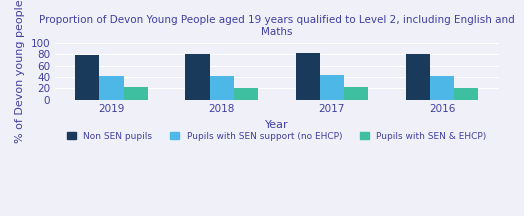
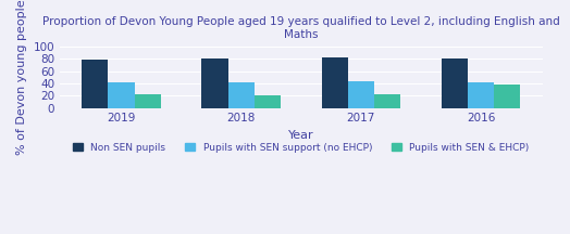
Pupils with SEN & EHCP)/2016: 20 -> 38
